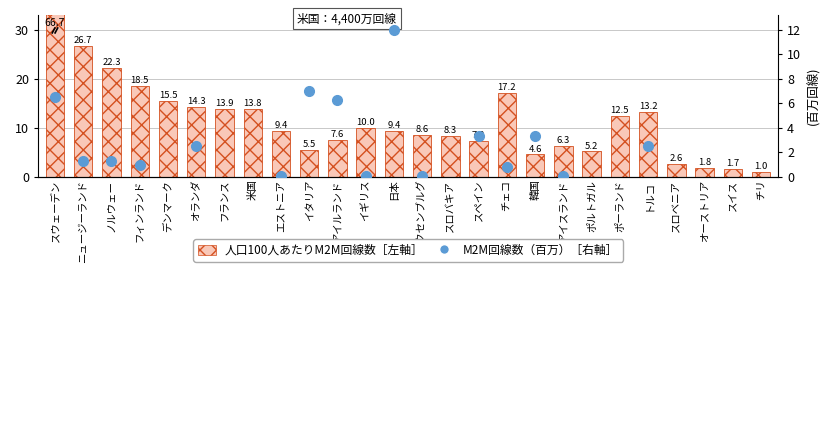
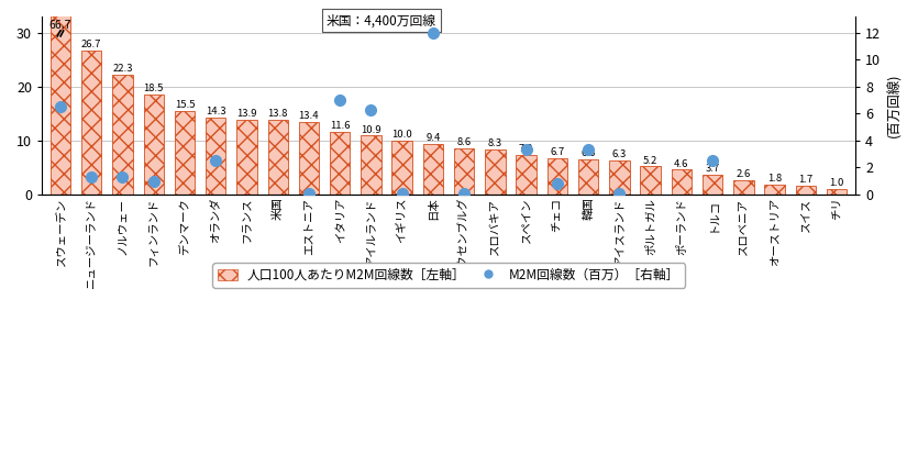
エストニア: 9.4 -> 13.4
イタリア: 5.5 -> 11.6
アイルランド: 7.6 -> 10.9
チェコ: 17.2 -> 6.7
韓国: 4.6 -> 6.6
ポーランド: 12.5 -> 4.6
トルコ: 13.2 -> 3.7
